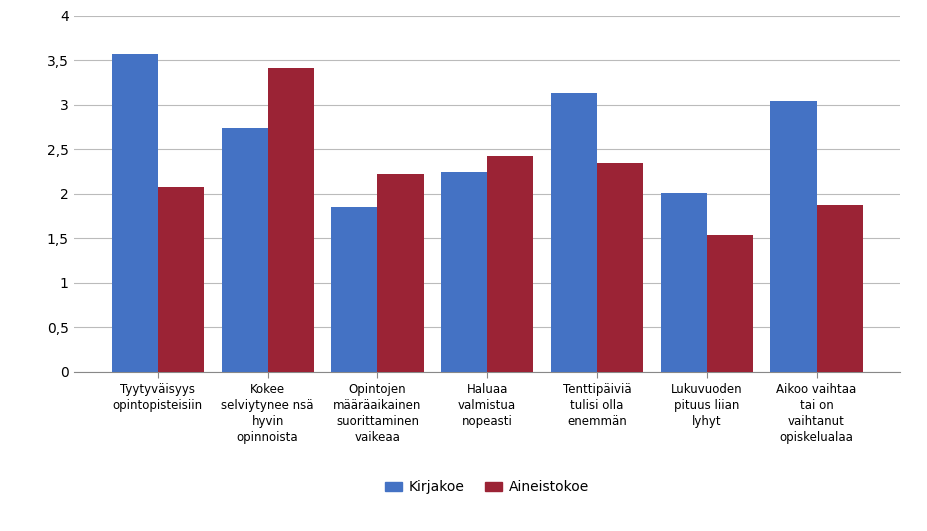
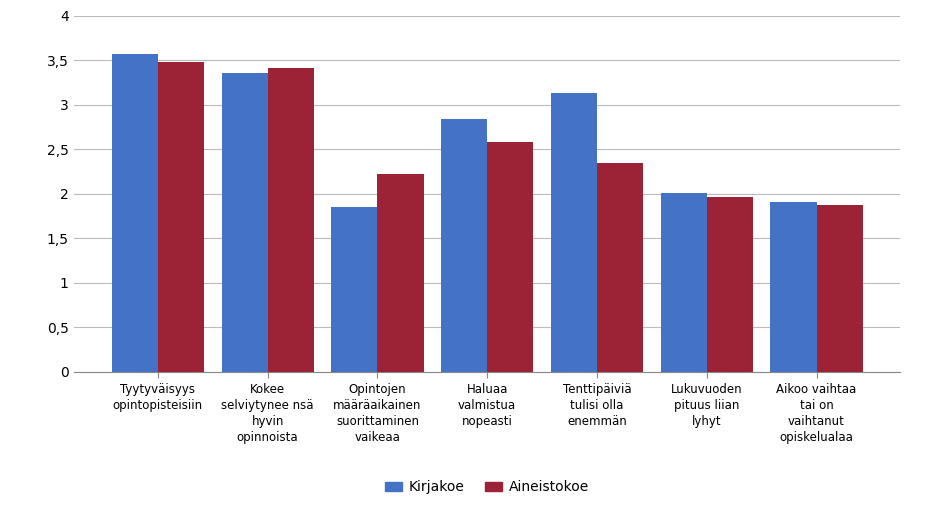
Aineistokoe/Tyytyväisyys opintopisteisiin: 2,08 -> 3,48
Kirjakoe/Kokee selviytynee nsä hyvin opinnoista: 2,74 -> 3,36
Kirjakoe/Haluaa valmistua nopeasti: 2,24 -> 2,84
Aineistokoe/Haluaa valmistua nopeasti: 2,42 -> 2,58
Aineistokoe/Lukuvuoden pituus liian lyhyt: 1,54 -> 1,96
Kirjakoe/Aikoo vaihtaa tai on vaihtanut opiskelualaa: 3,04 -> 1,91
